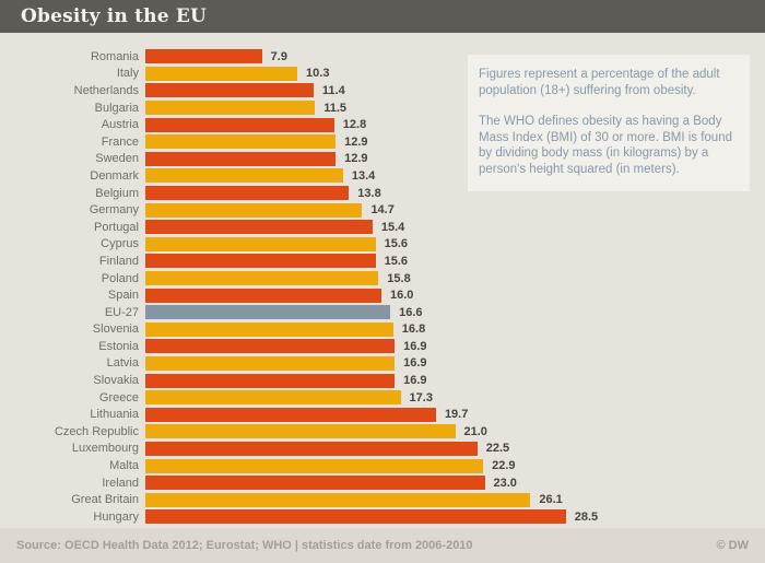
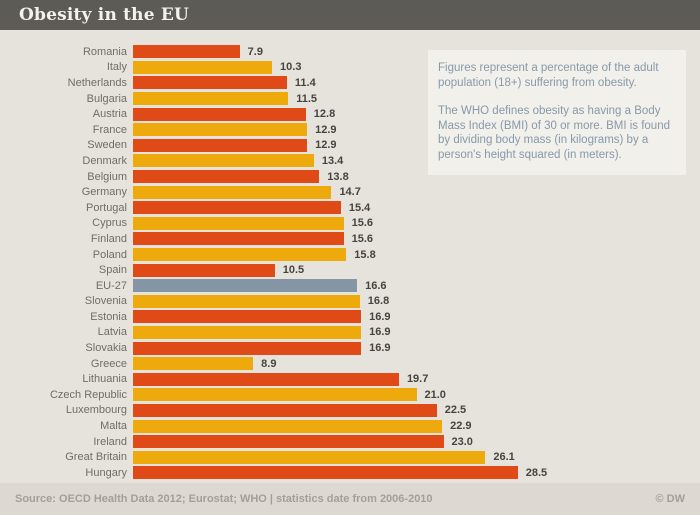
Spain: 16.0 -> 10.5
Greece: 17.3 -> 8.9
